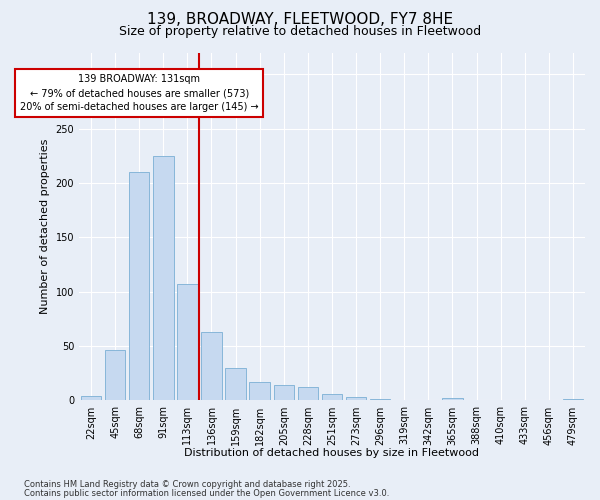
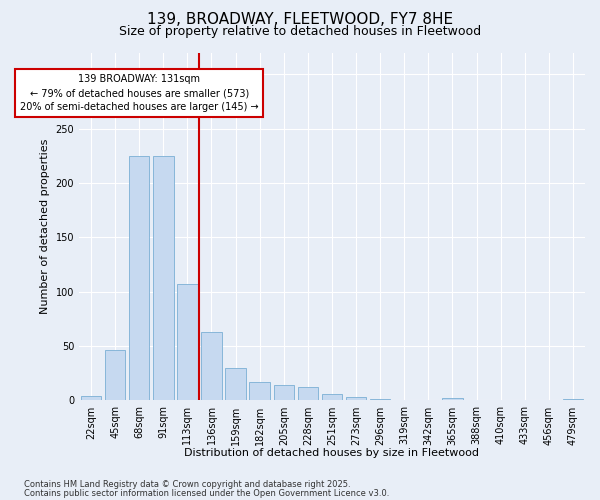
68sqm: 210 -> 225
